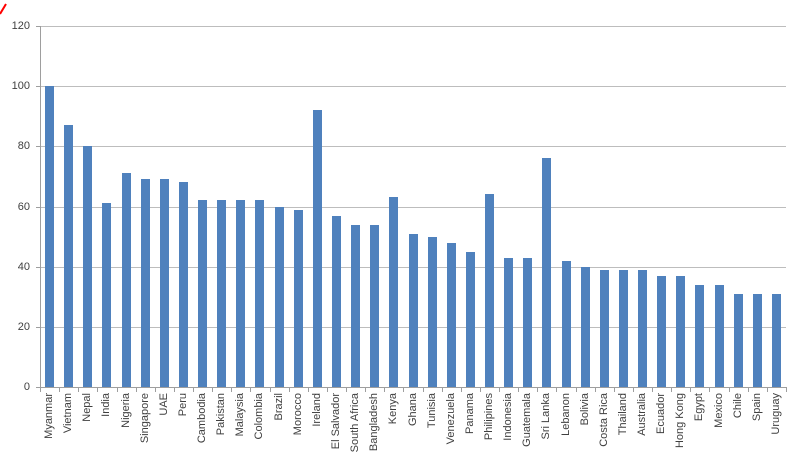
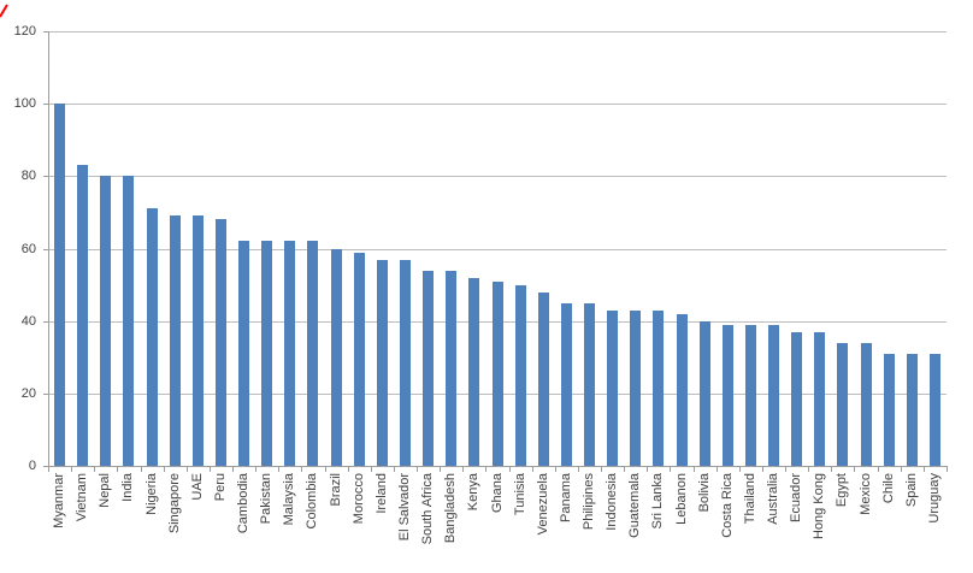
Vietnam: 87 -> 83
India: 61 -> 80
Ireland: 92 -> 57
Kenya: 63 -> 52
Philipines: 64 -> 45
Sri Lanka: 76 -> 43
